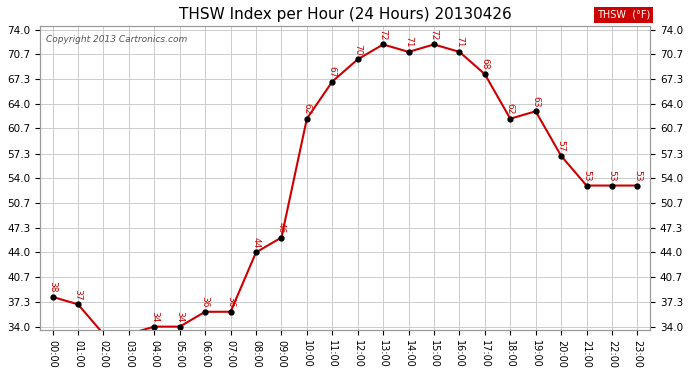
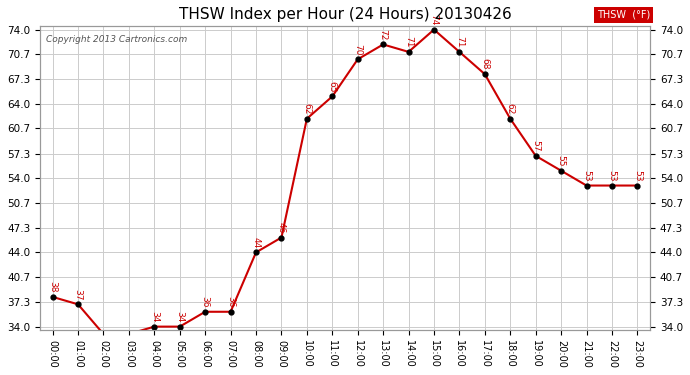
11:00: 67 -> 65
15:00: 72 -> 74
19:00: 63 -> 57
20:00: 57 -> 55
